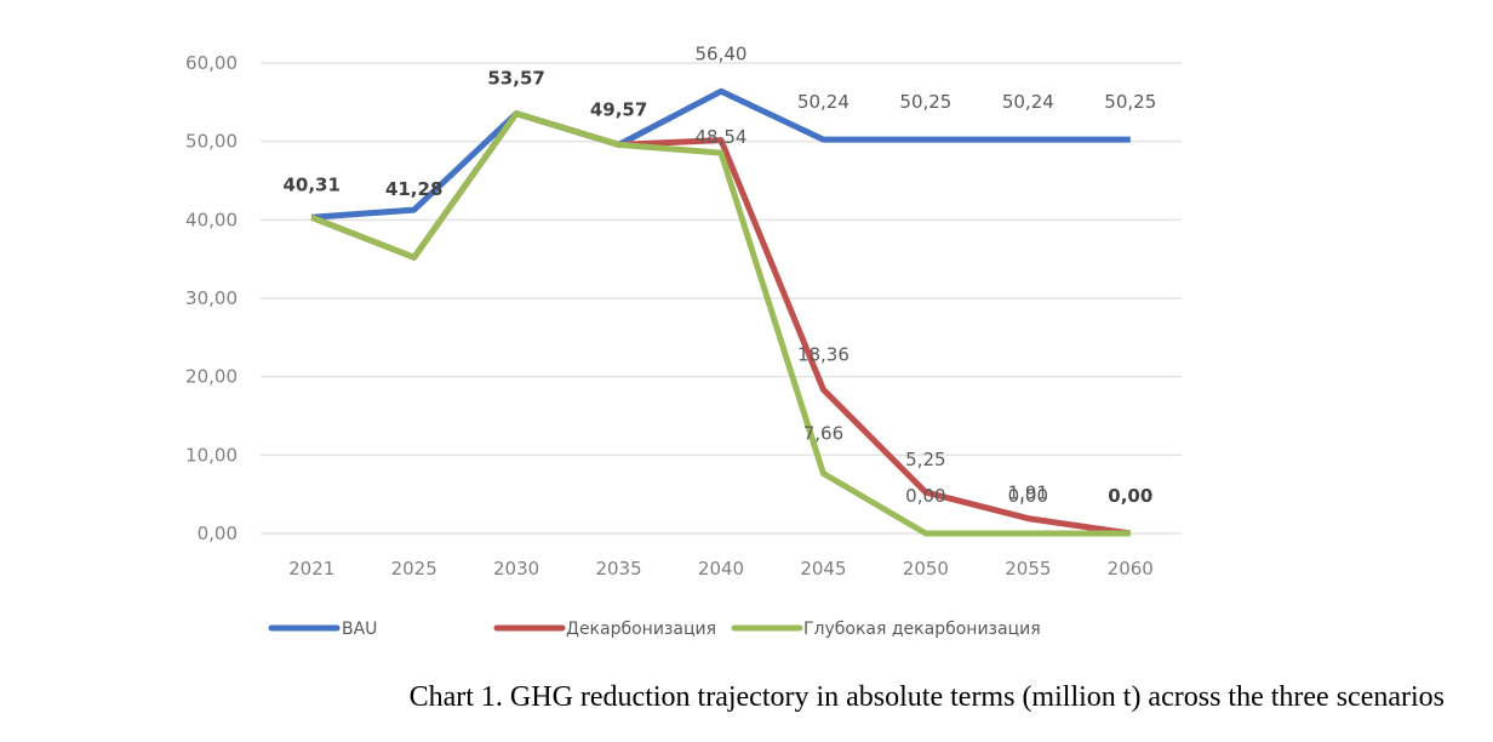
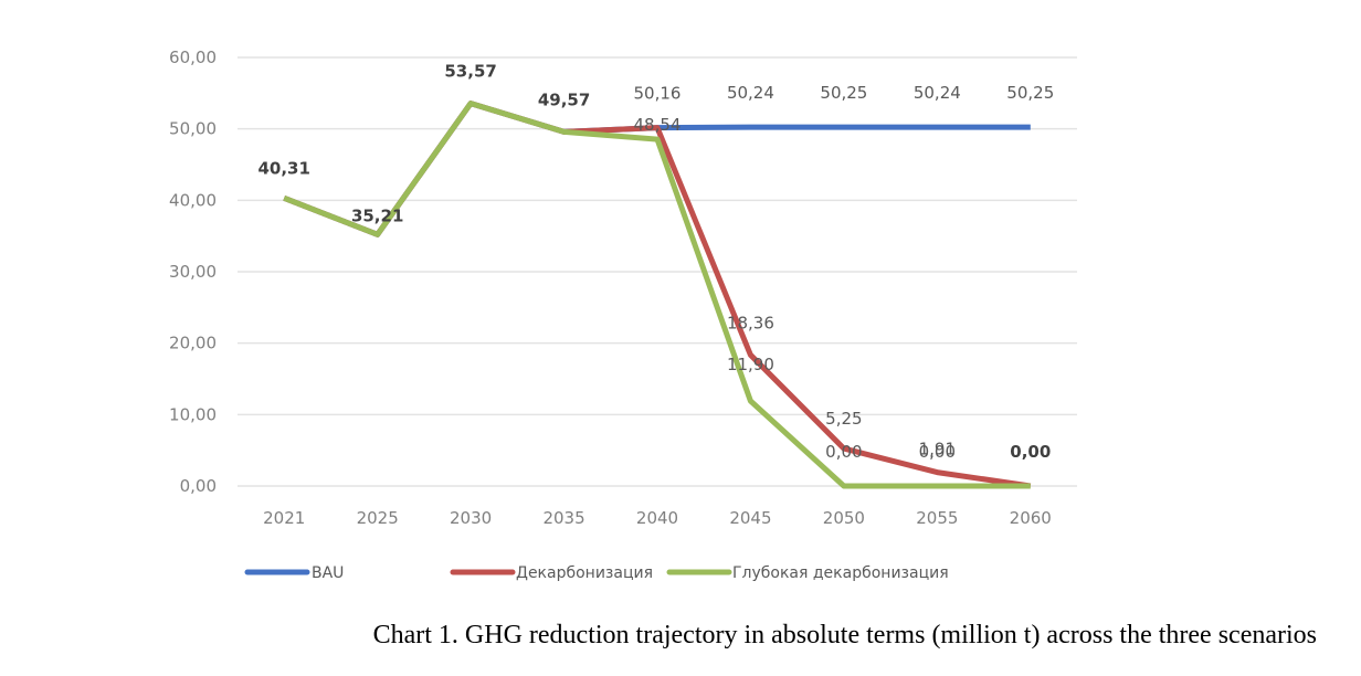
BAU/2025: 41,28 -> 35,21
BAU/2040: 56,40 -> 50,16
Глубокая декарбонизация/2045: 7,66 -> 11,90
